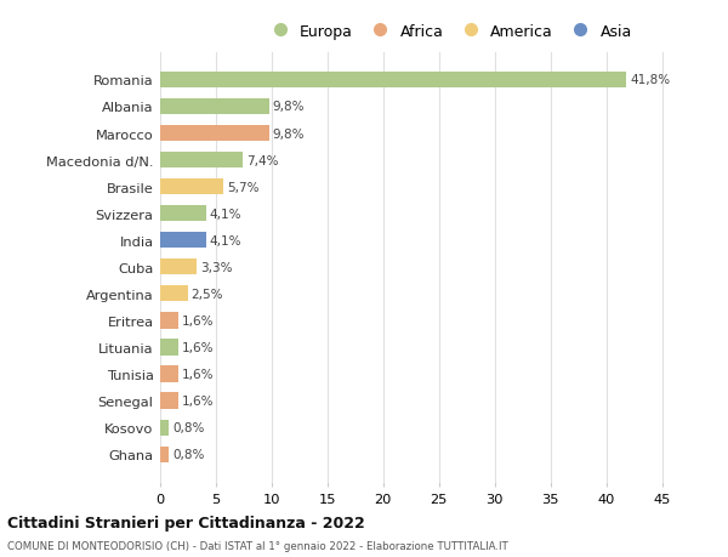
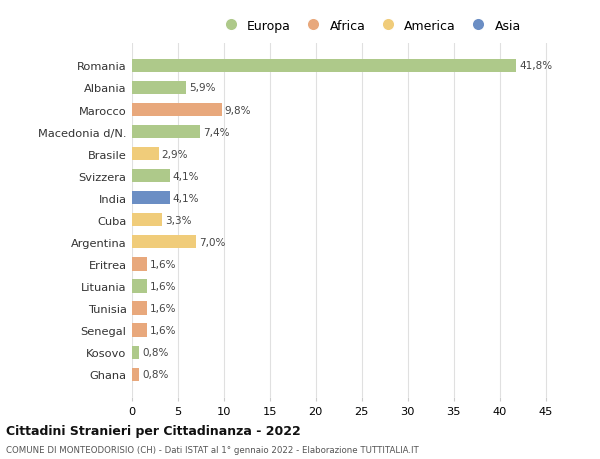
Albania: 9,8% -> 5,9%
Brasile: 5,7% -> 2,9%
Argentina: 2,5% -> 7,0%
